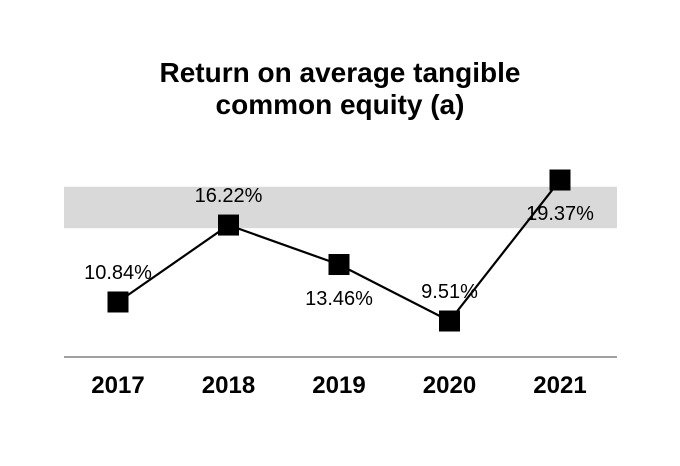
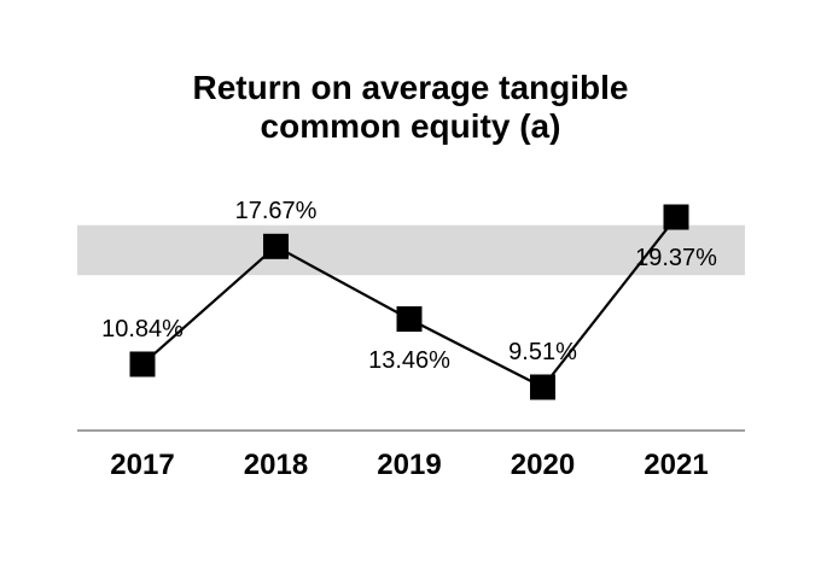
2018: 16.22% -> 17.67%
